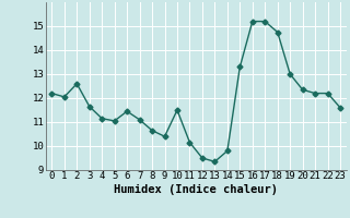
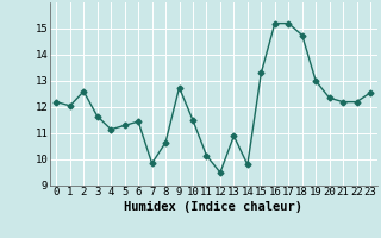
5: 11.05 -> 11.30
7: 11.10 -> 9.85
9: 10.40 -> 12.75
13: 9.35 -> 10.90
23: 11.60 -> 12.55
